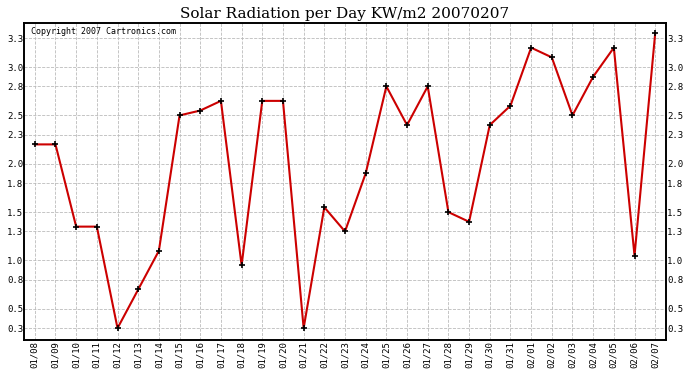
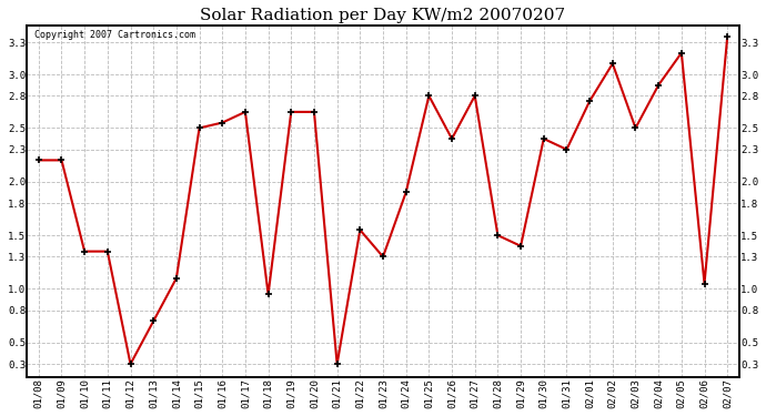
01/31: 2.60 -> 2.30
02/01: 3.20 -> 2.75
